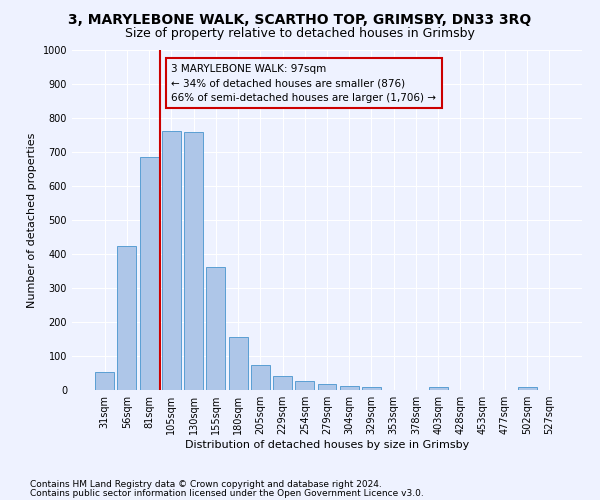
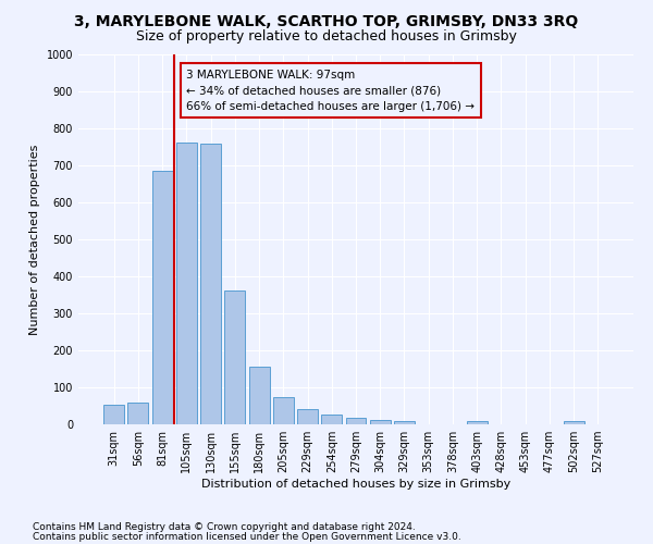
56sqm: 423 -> 60
